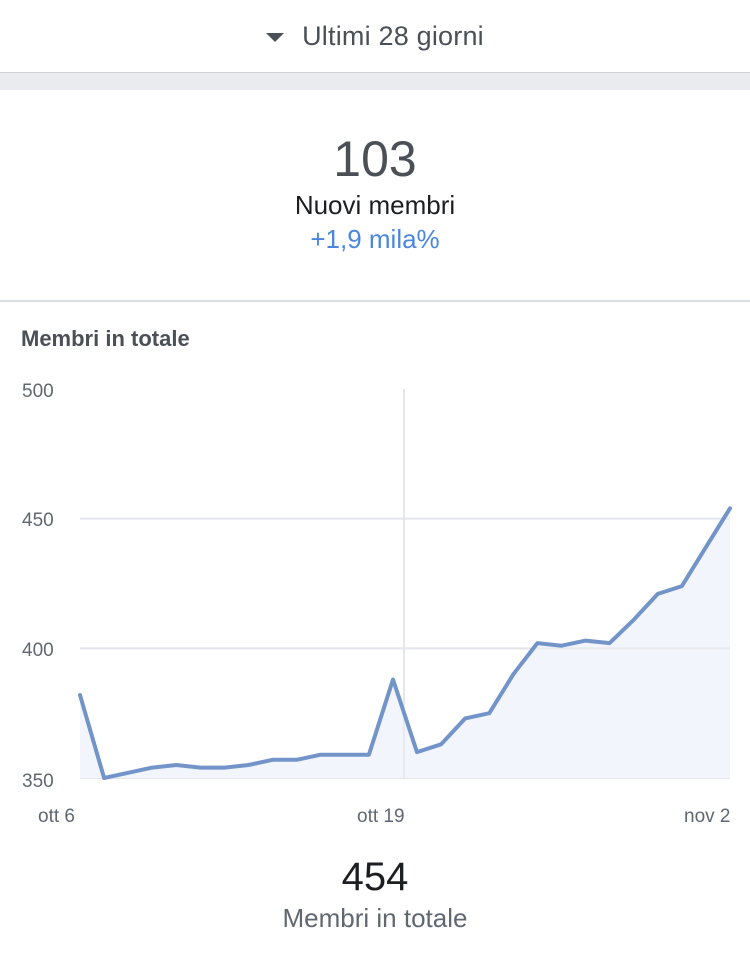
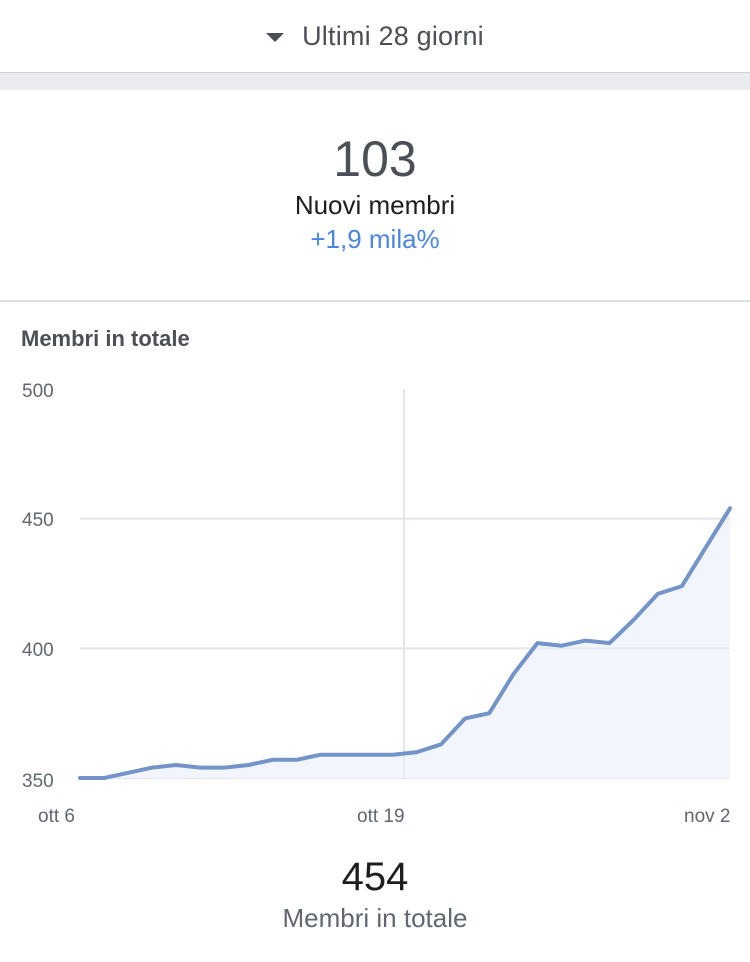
ott 6: 382 -> 350
ott 19: 388 -> 359
